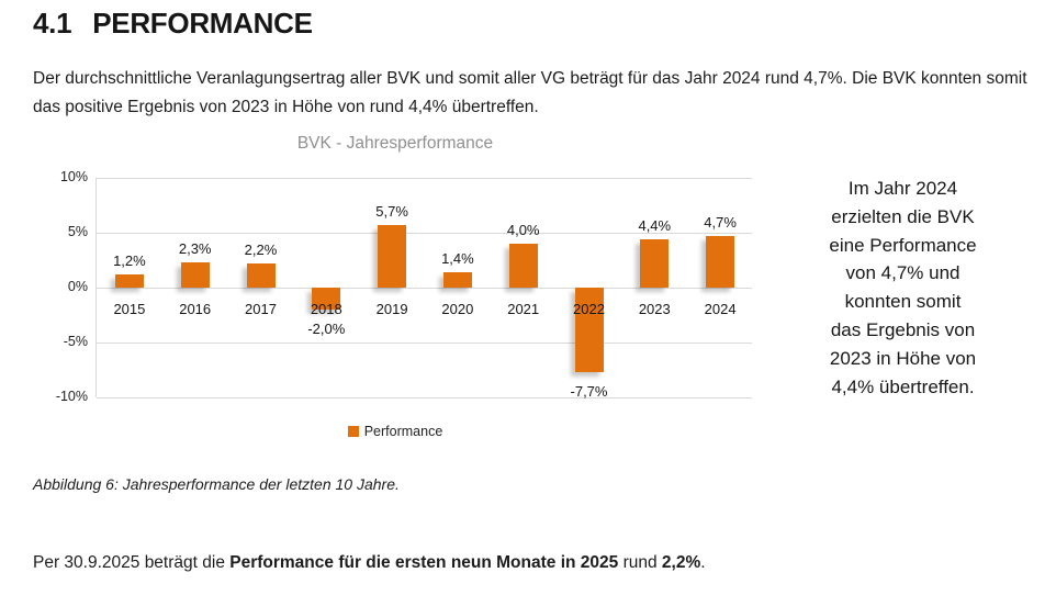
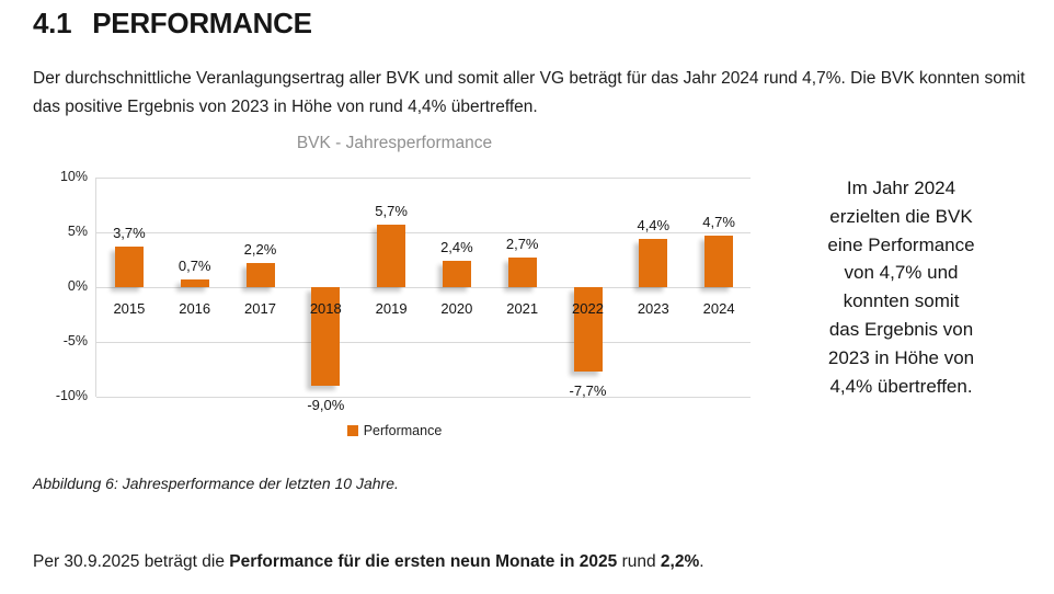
2015: 1,2% -> 3,7%
2016: 2,3% -> 0,7%
2018: -2,0% -> -9,0%
2020: 1,4% -> 2,4%
2021: 4,0% -> 2,7%
